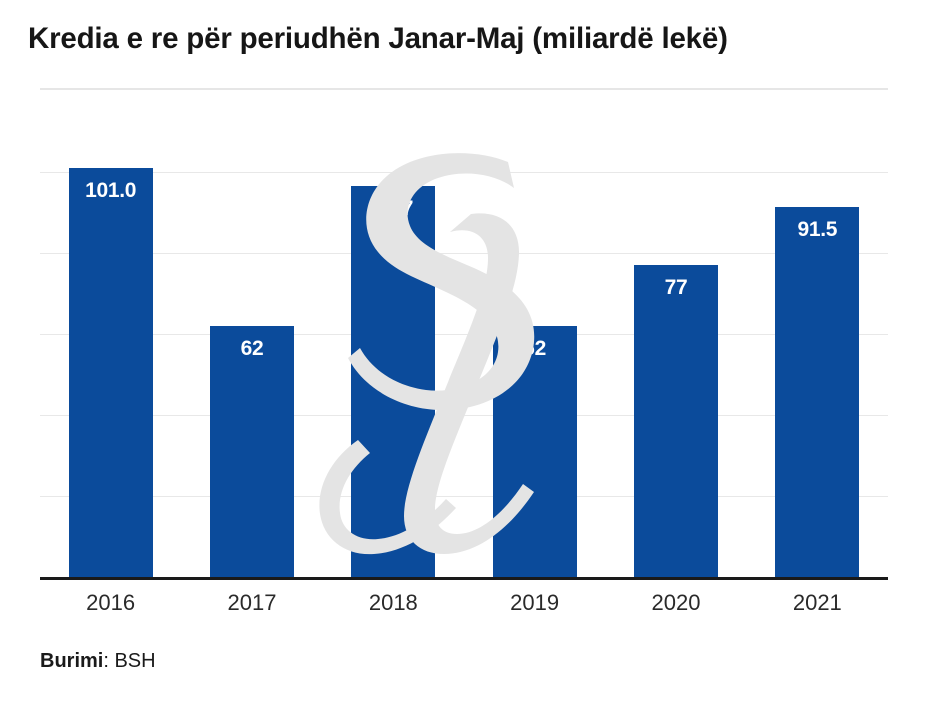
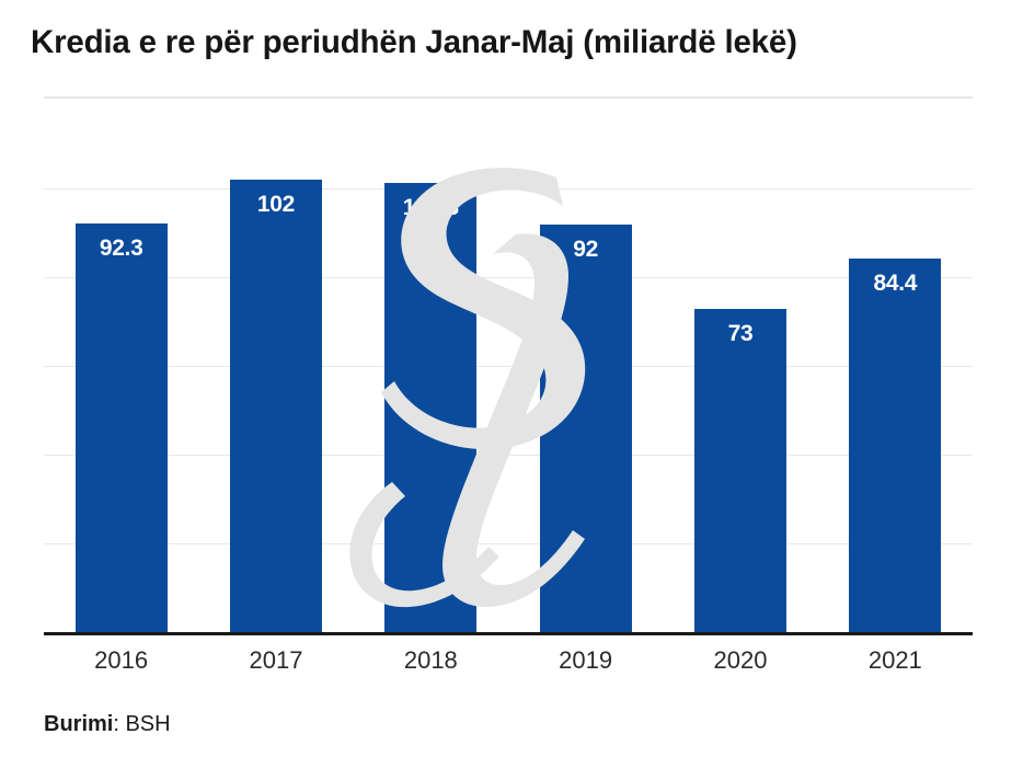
2016: 101.0 -> 92.3
2017: 62 -> 102
2018: 96.7 -> 101.3
2019: 62 -> 92
2020: 77 -> 73
2021: 91.5 -> 84.4
